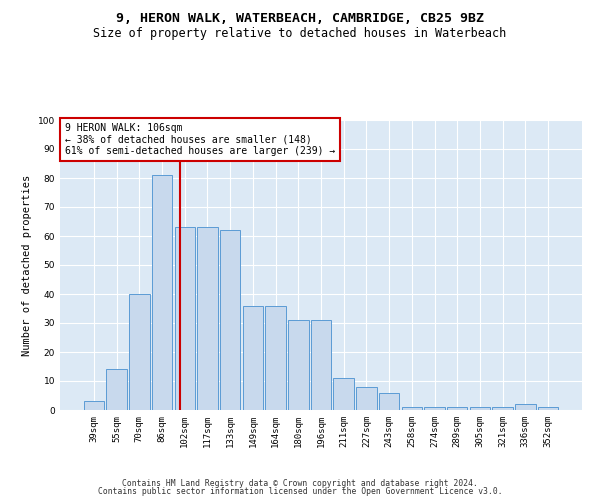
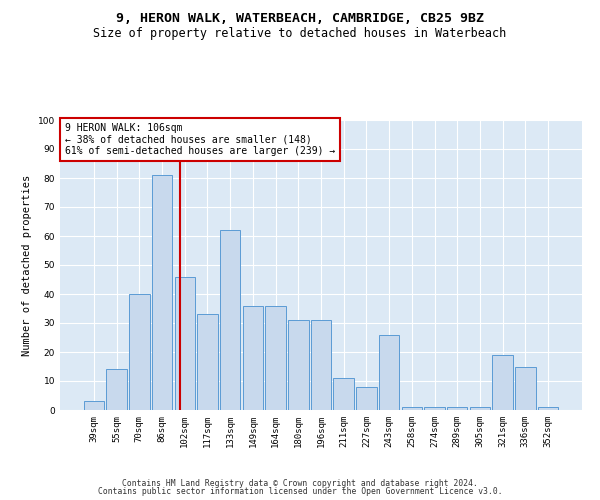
102sqm: 63 -> 46
117sqm: 63 -> 33
243sqm: 6 -> 26
321sqm: 1 -> 19
336sqm: 2 -> 15
